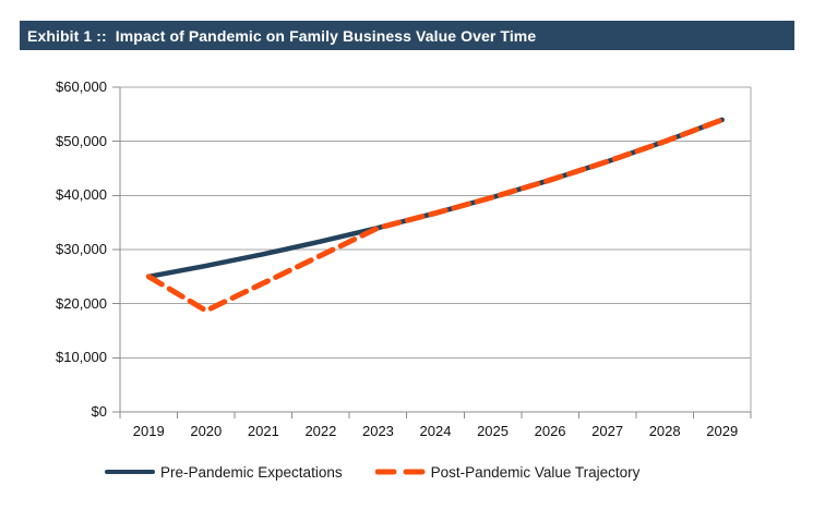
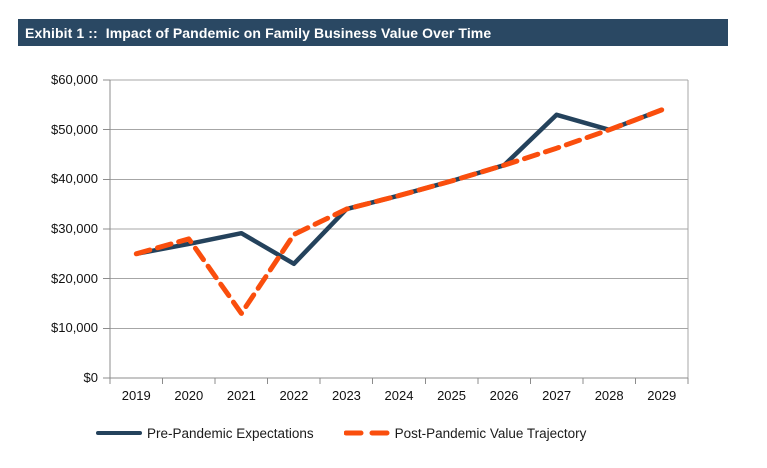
Post-Pandemic Value Trajectory/2020: $19000 -> $28000
Post-Pandemic Value Trajectory/2021: $24000 -> $13000
Pre-Pandemic Expectations/2022: $31000 -> $23000
Pre-Pandemic Expectations/2027: $46000 -> $53000
